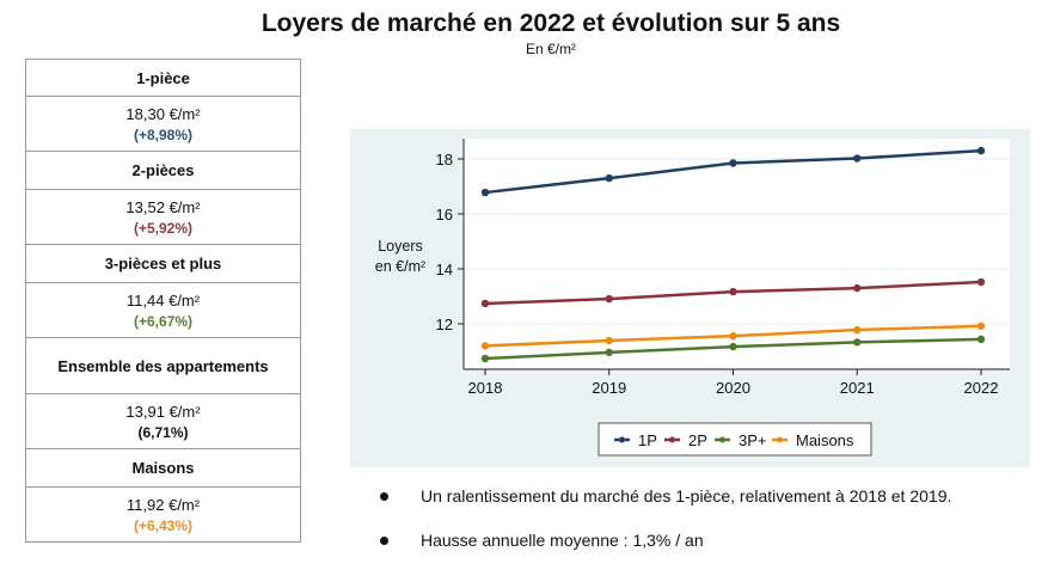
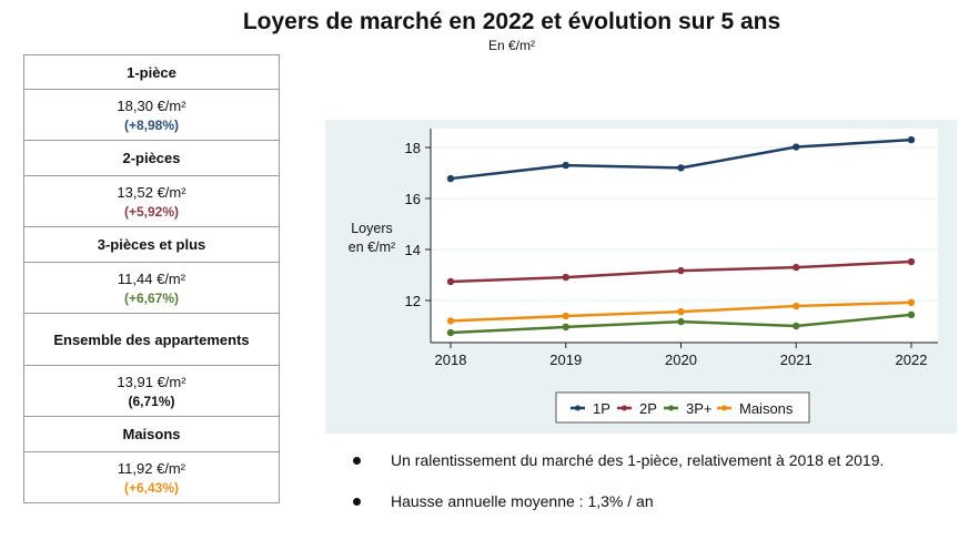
1P/2020: 17.9 -> 17.2
3P+/2021: 11.3 -> 11.0
